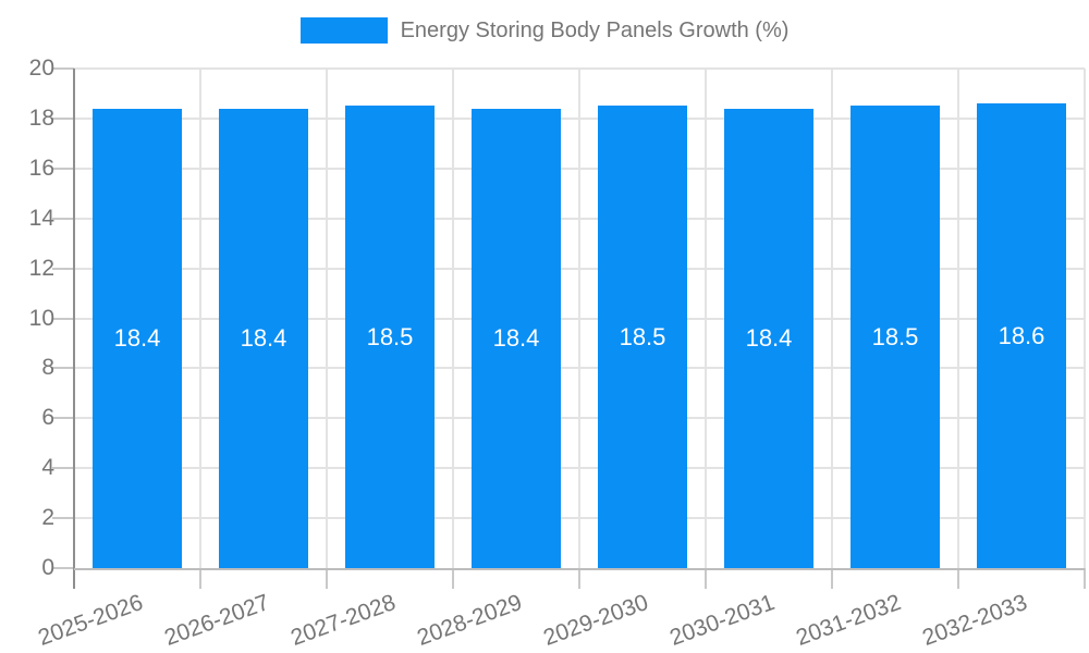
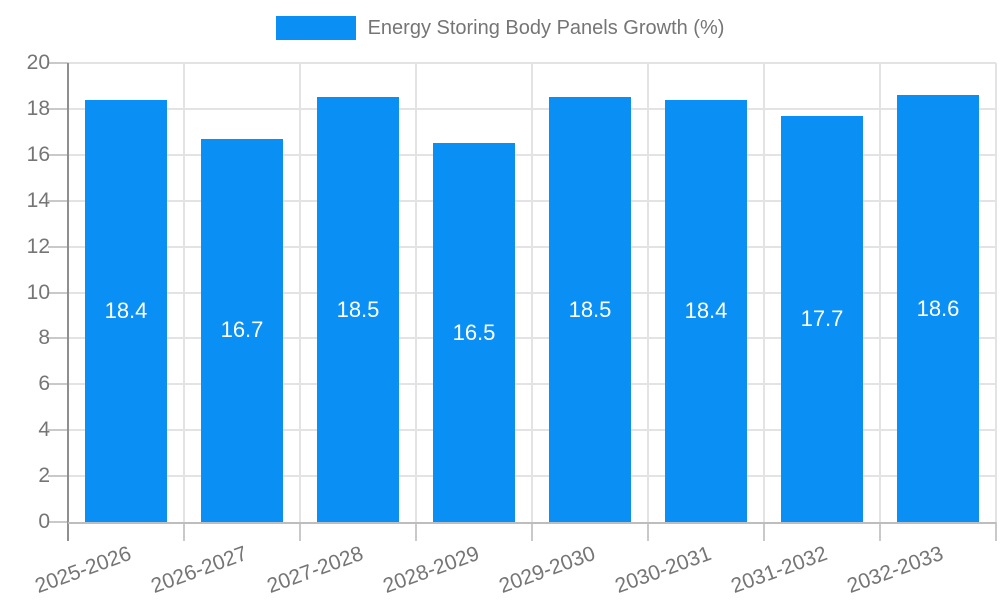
2026-2027: 18.4 -> 16.7
2028-2029: 18.4 -> 16.5
2031-2032: 18.5 -> 17.7
